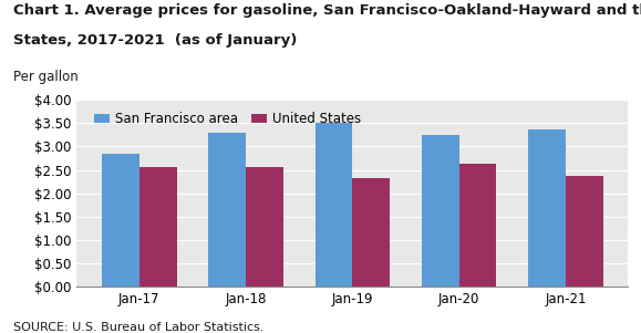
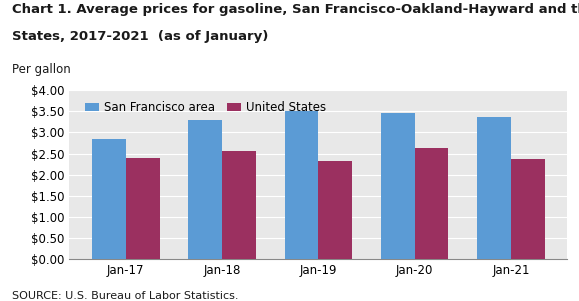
United States/Jan-17: $2.55 -> $2.40
San Francisco area/Jan-20: $3.25 -> $3.47
